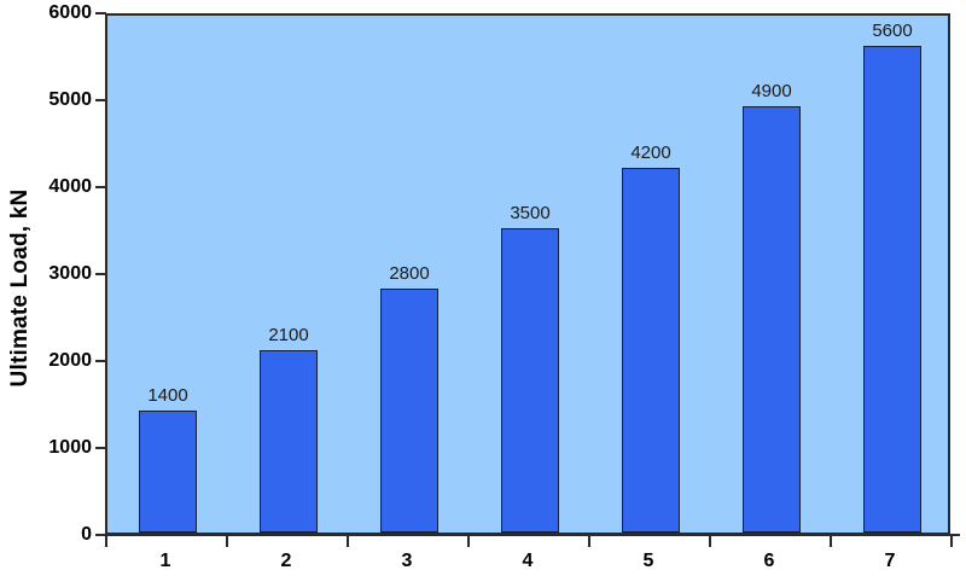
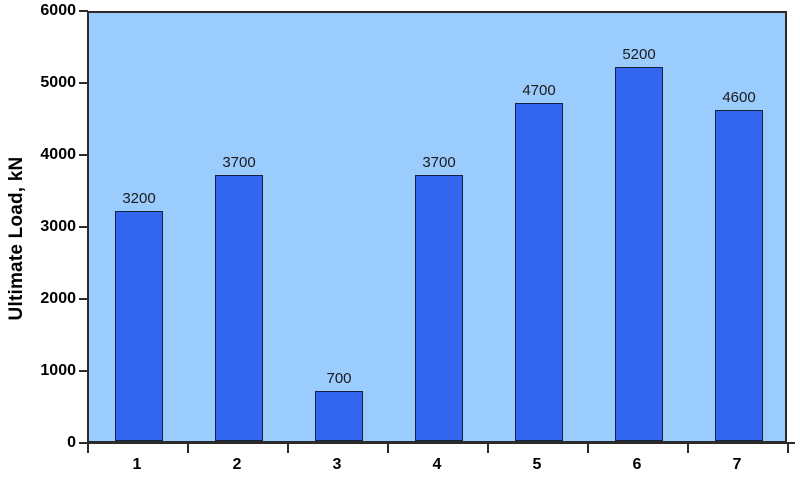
1: 1400 -> 3200
2: 2100 -> 3700
3: 2800 -> 700
4: 3500 -> 3700
5: 4200 -> 4700
6: 4900 -> 5200
7: 5600 -> 4600
